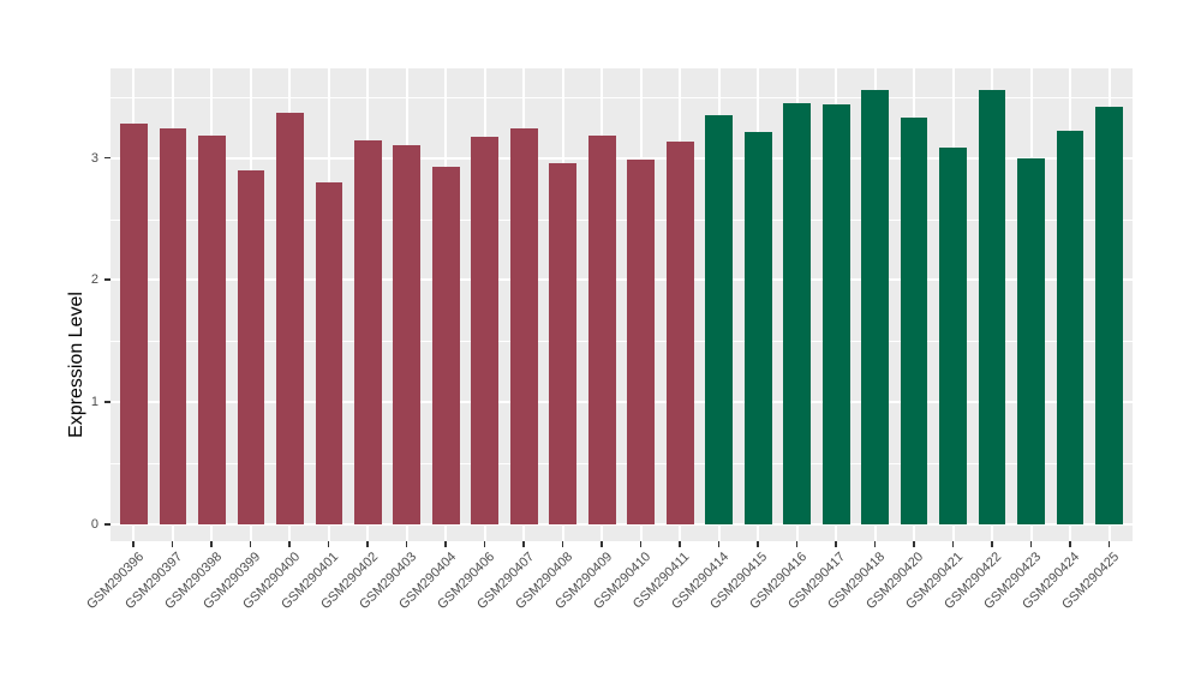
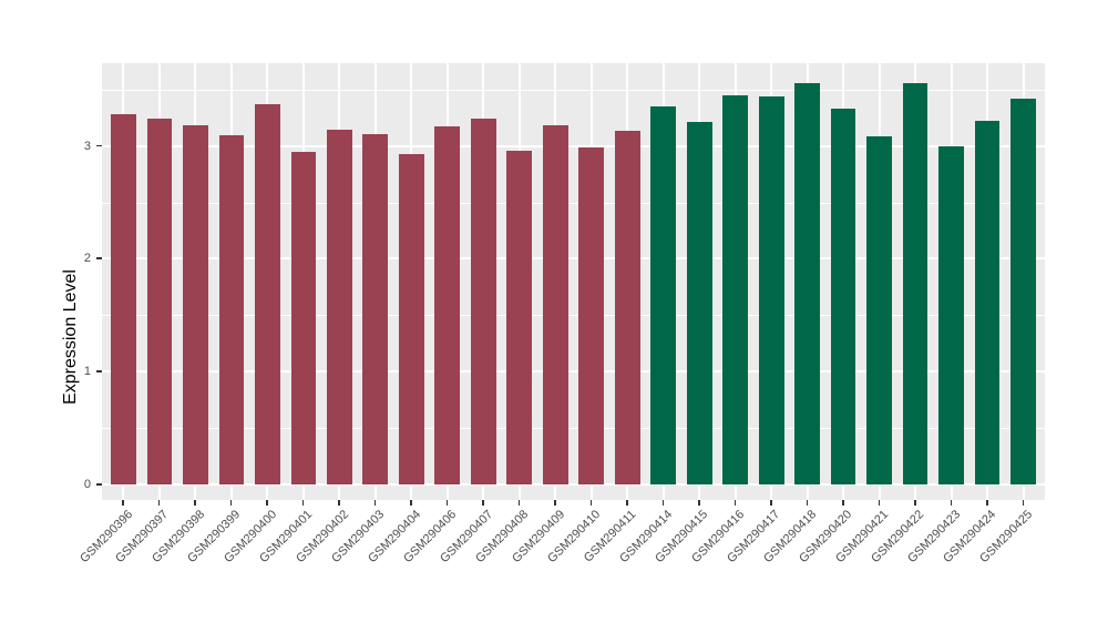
GSM290399: 2.90 -> 3.09
GSM290401: 2.80 -> 2.95
